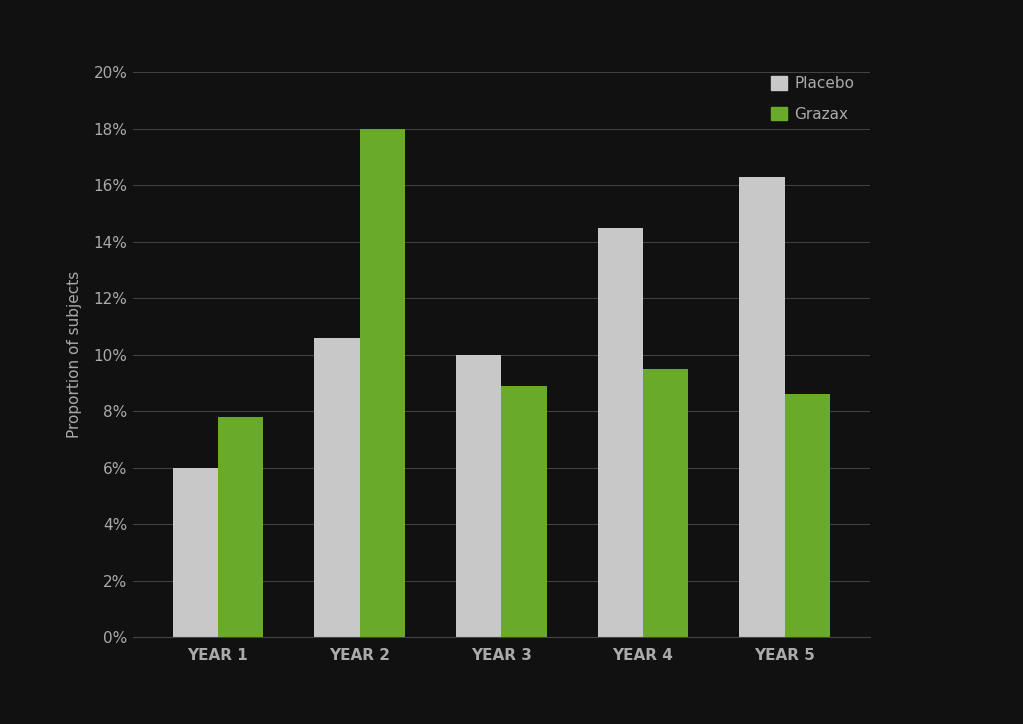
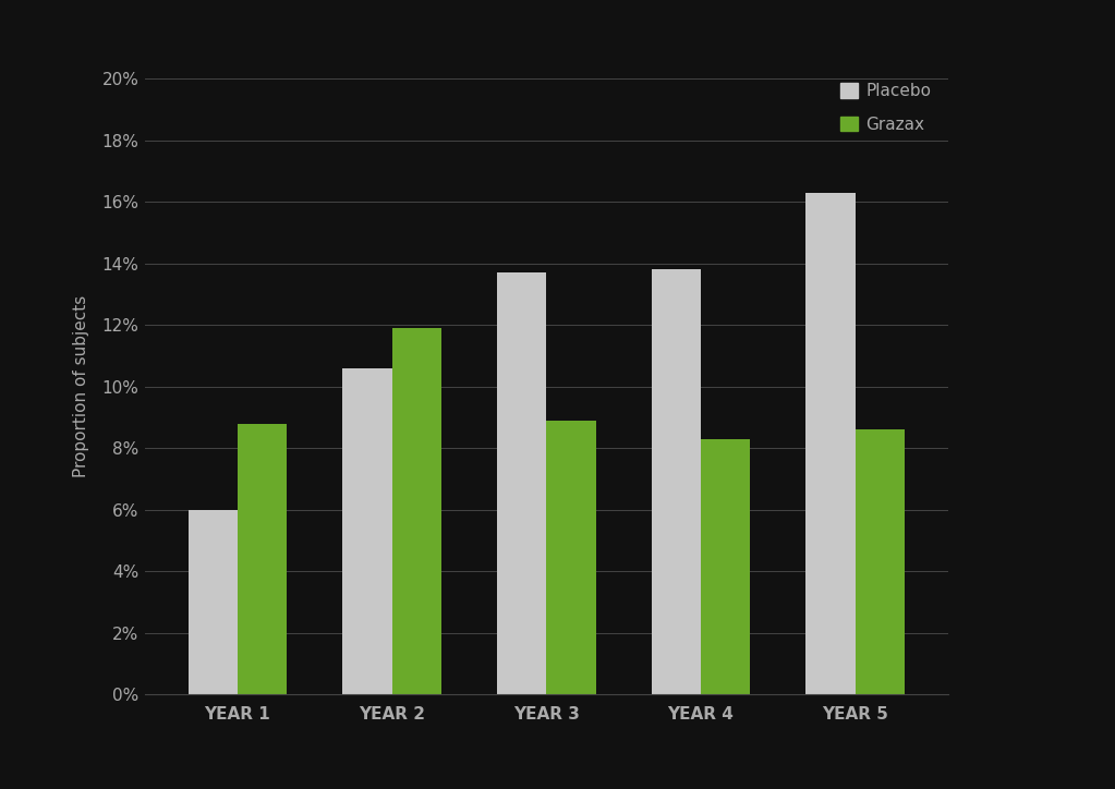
Grazax/YEAR 1: 7.8% -> 8.8%
Grazax/YEAR 2: 18.0% -> 11.9%
Placebo/YEAR 3: 10.0% -> 13.7%
Placebo/YEAR 4: 14.5% -> 13.8%
Grazax/YEAR 4: 9.5% -> 8.3%
